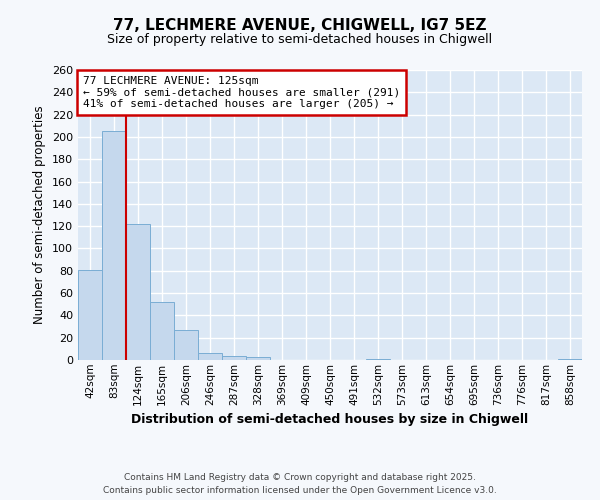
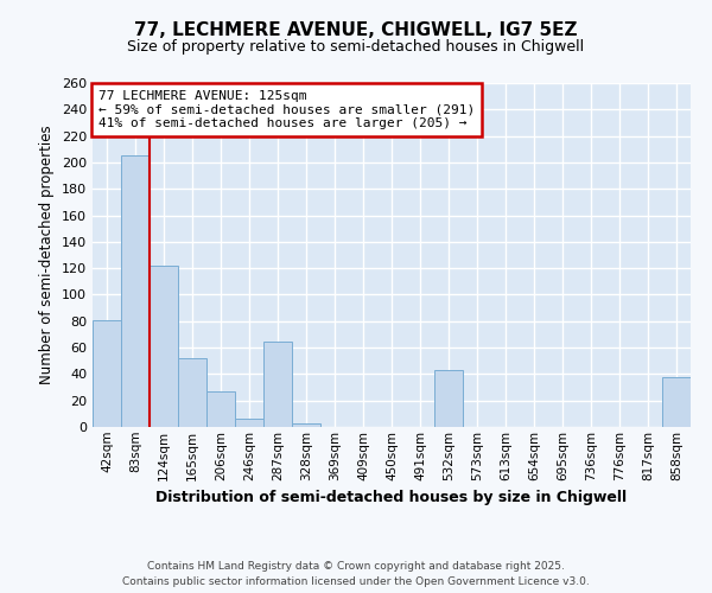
287sqm: 4 -> 65
532sqm: 1 -> 43
858sqm: 1 -> 38
